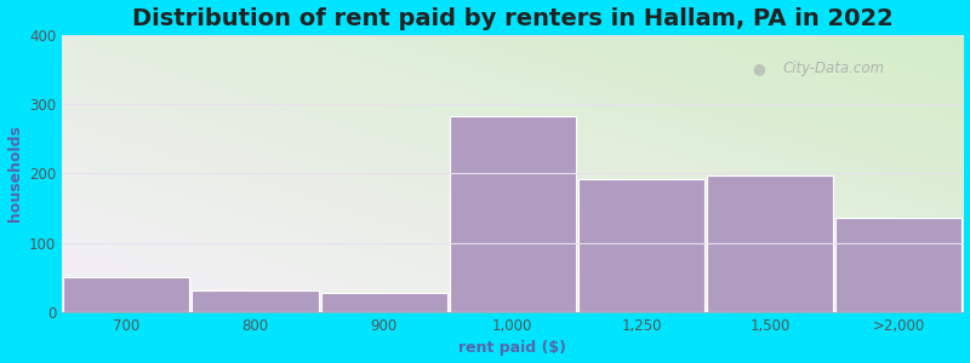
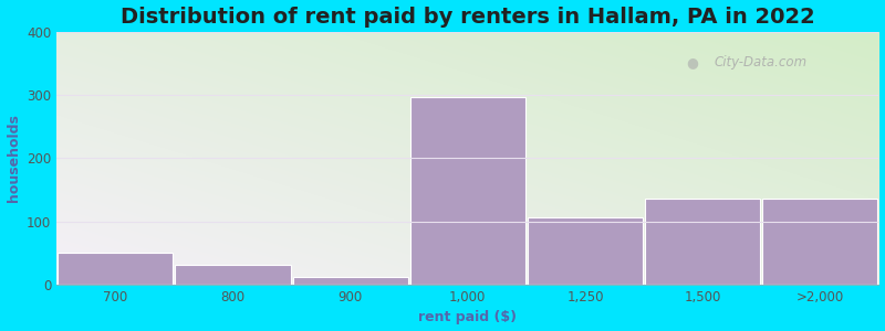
900: 28 -> 12
1,000: 282 -> 297
1,250: 192 -> 107
1,500: 198 -> 137
